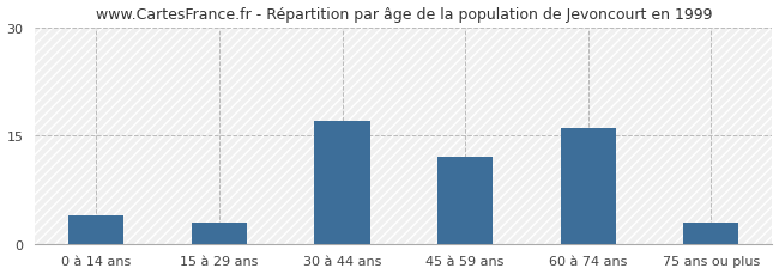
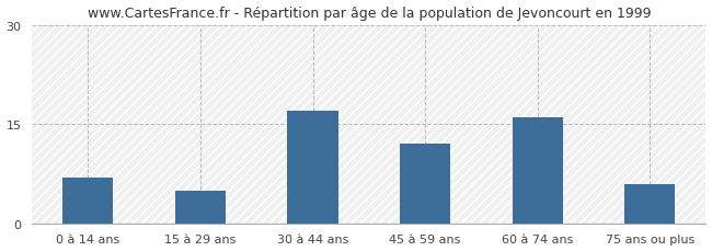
0 à 14 ans: 4 -> 7
15 à 29 ans: 3 -> 5
75 ans ou plus: 3 -> 6
